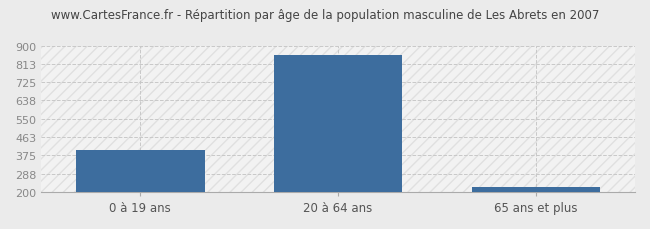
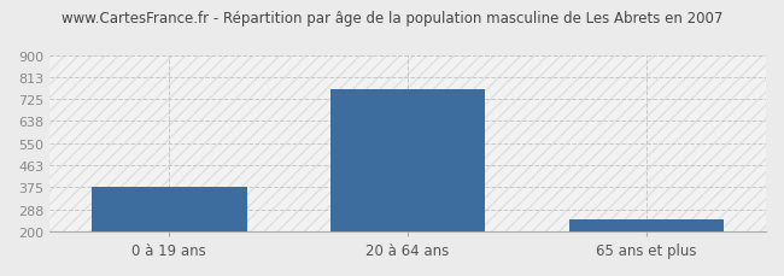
0 à 19 ans: 400 -> 375
20 à 64 ans: 855 -> 765
65 ans et plus: 222 -> 250
